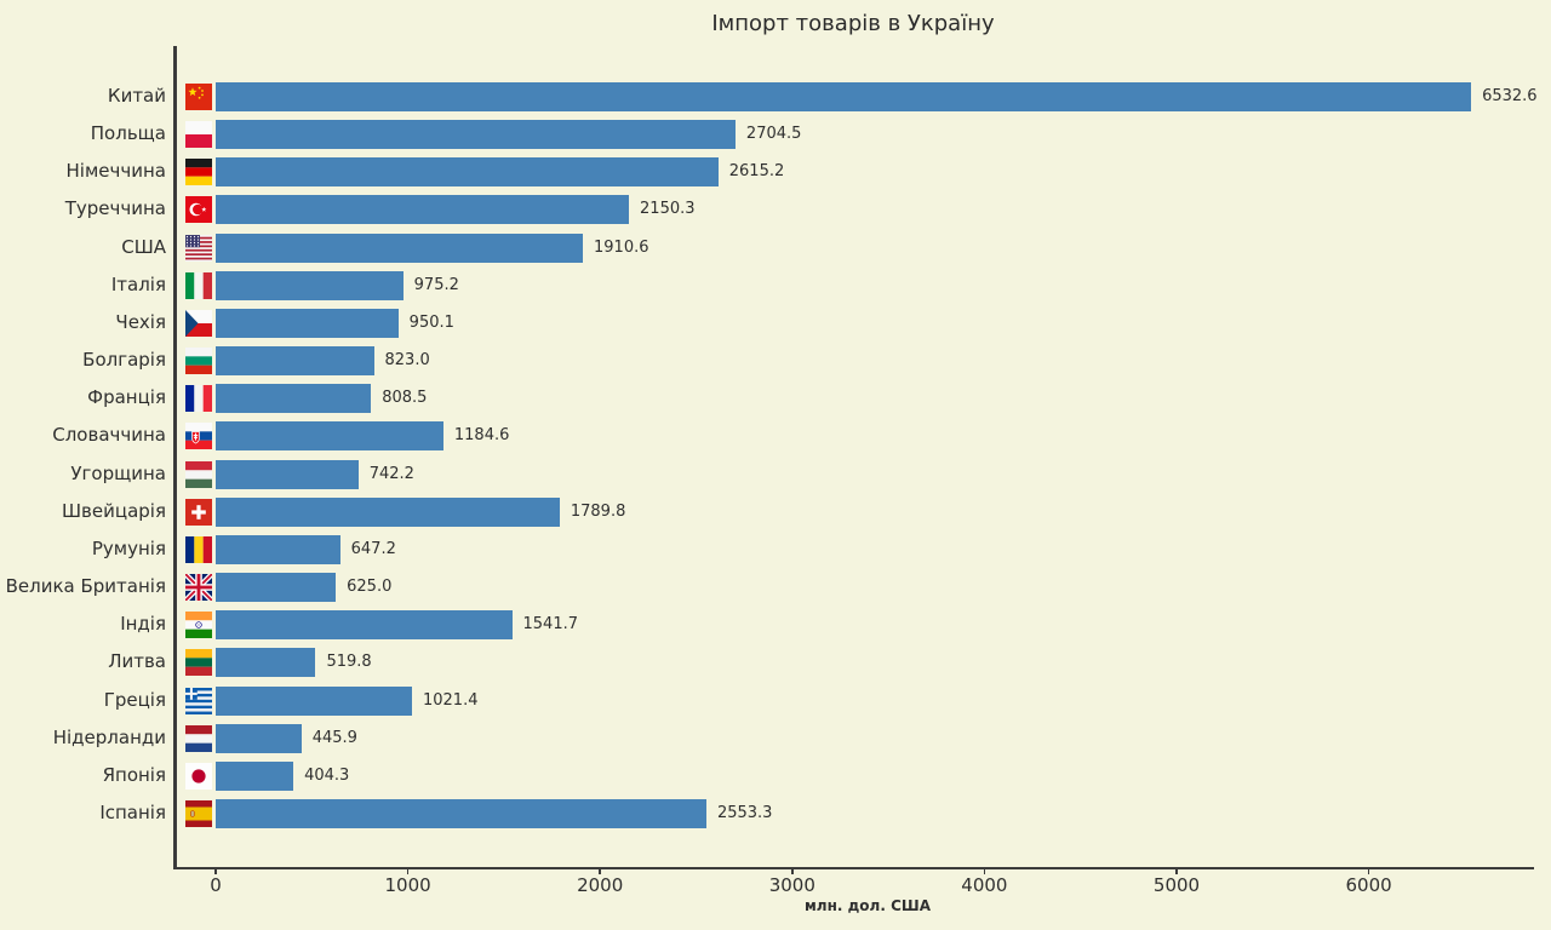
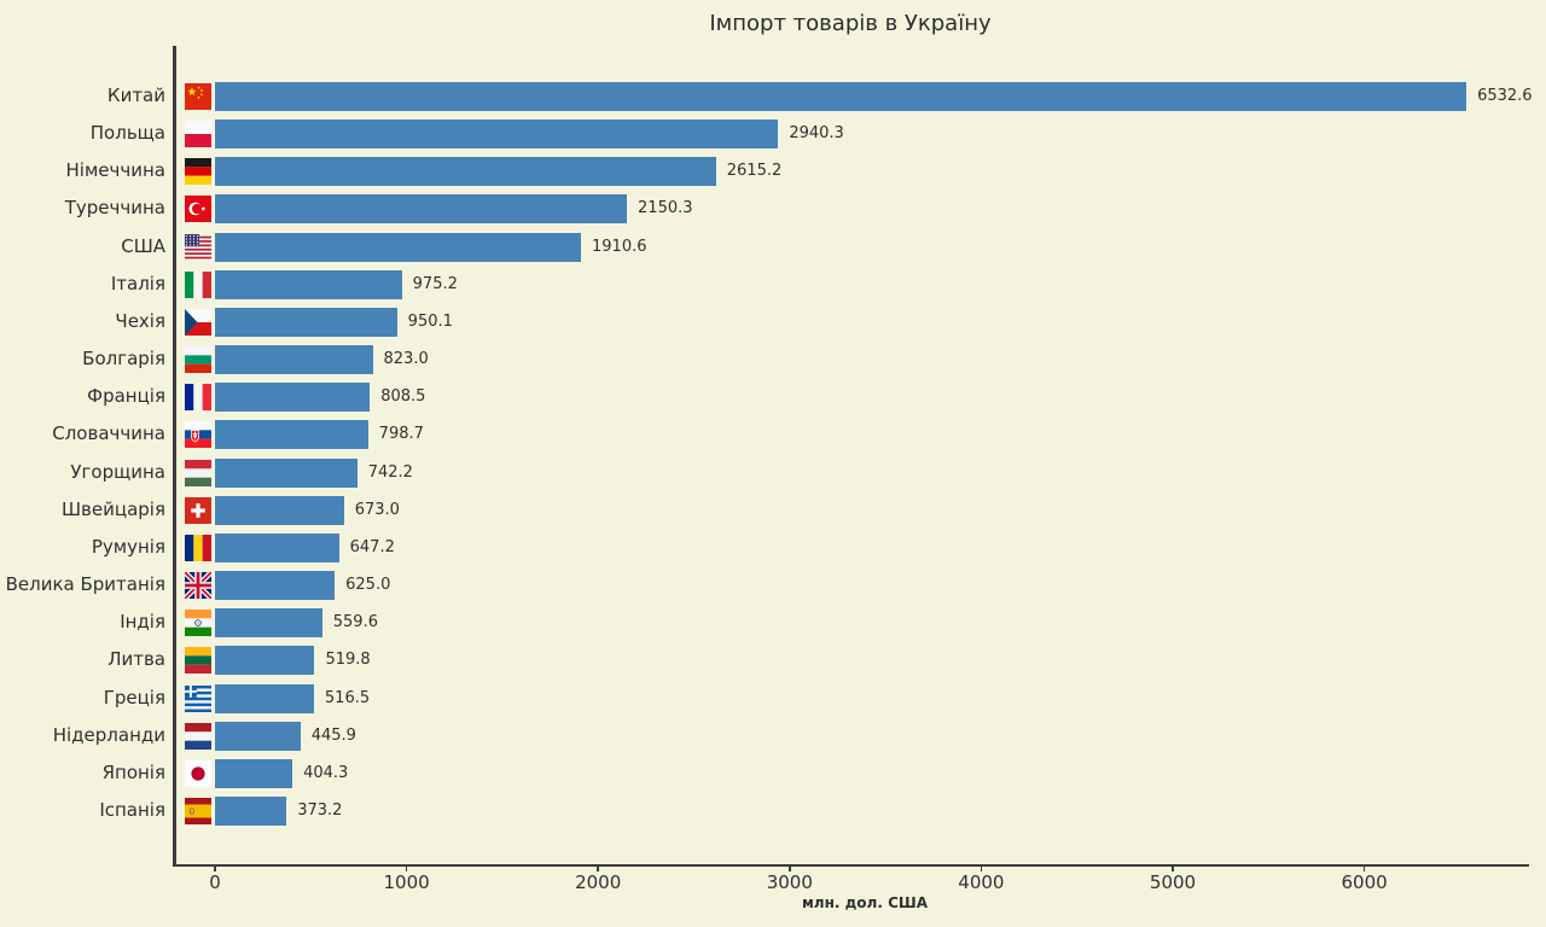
Польща: 2704.5 -> 2940.3
Словаччина: 1184.6 -> 798.7
Швейцарія: 1789.8 -> 673.0
Індія: 1541.7 -> 559.6
Греція: 1021.4 -> 516.5
Іспанія: 2553.3 -> 373.2
